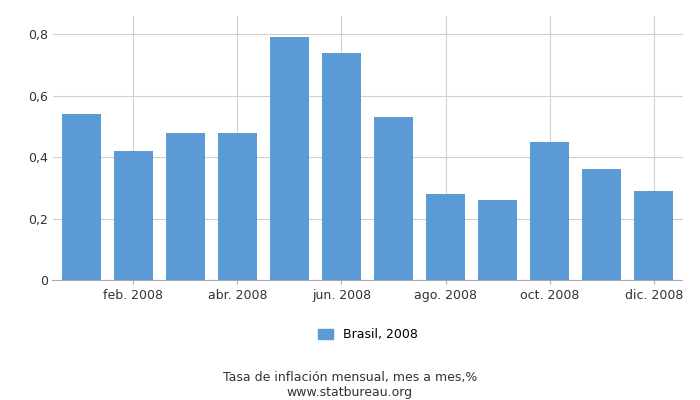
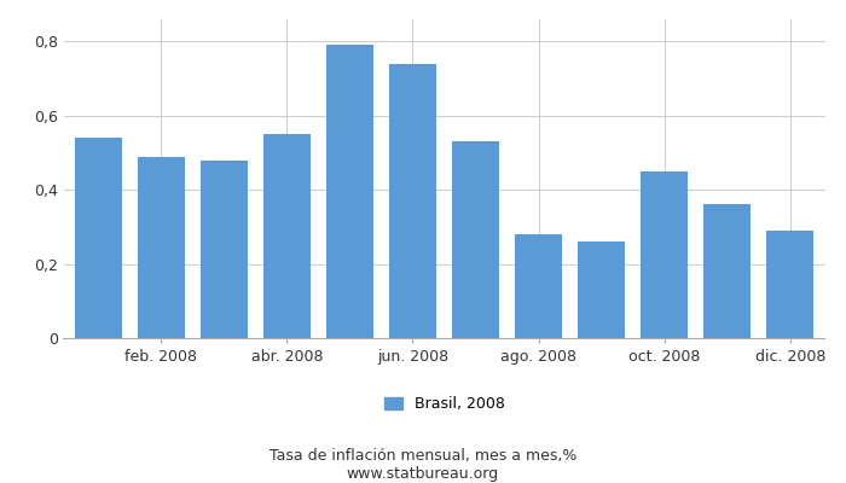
feb. 2008: 0,42 -> 0,49
abr. 2008: 0,48 -> 0,55
